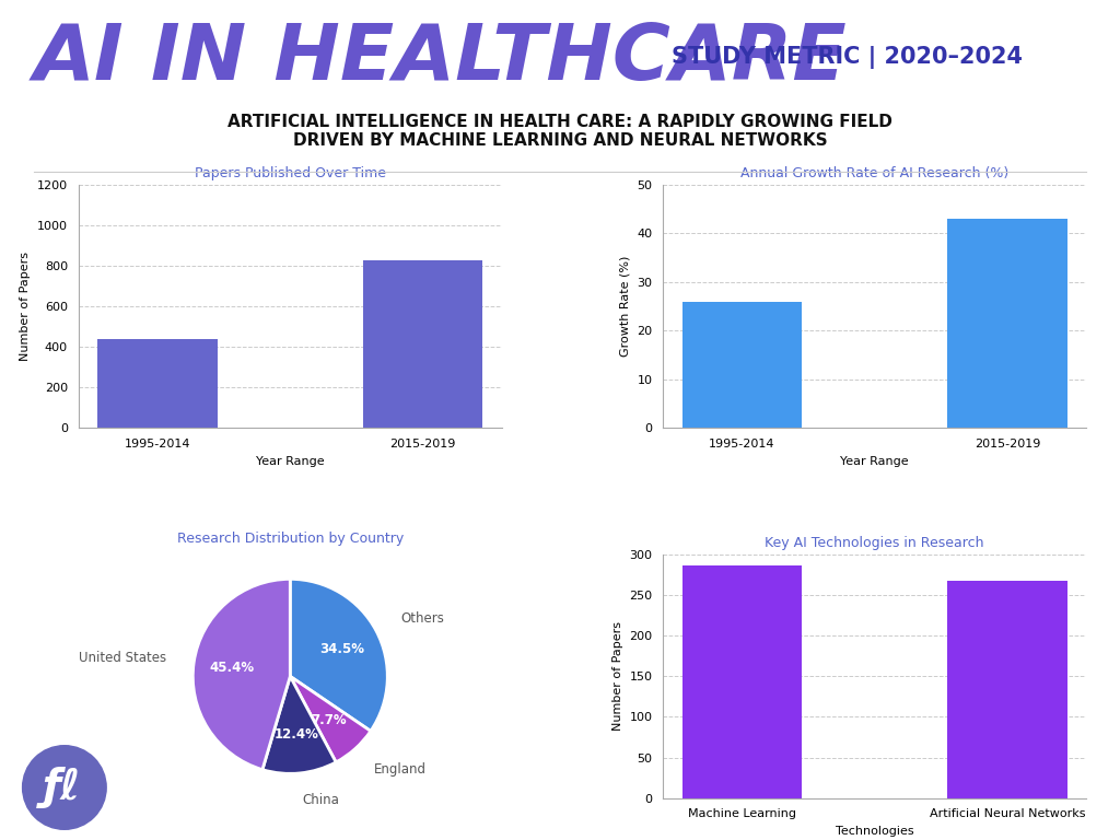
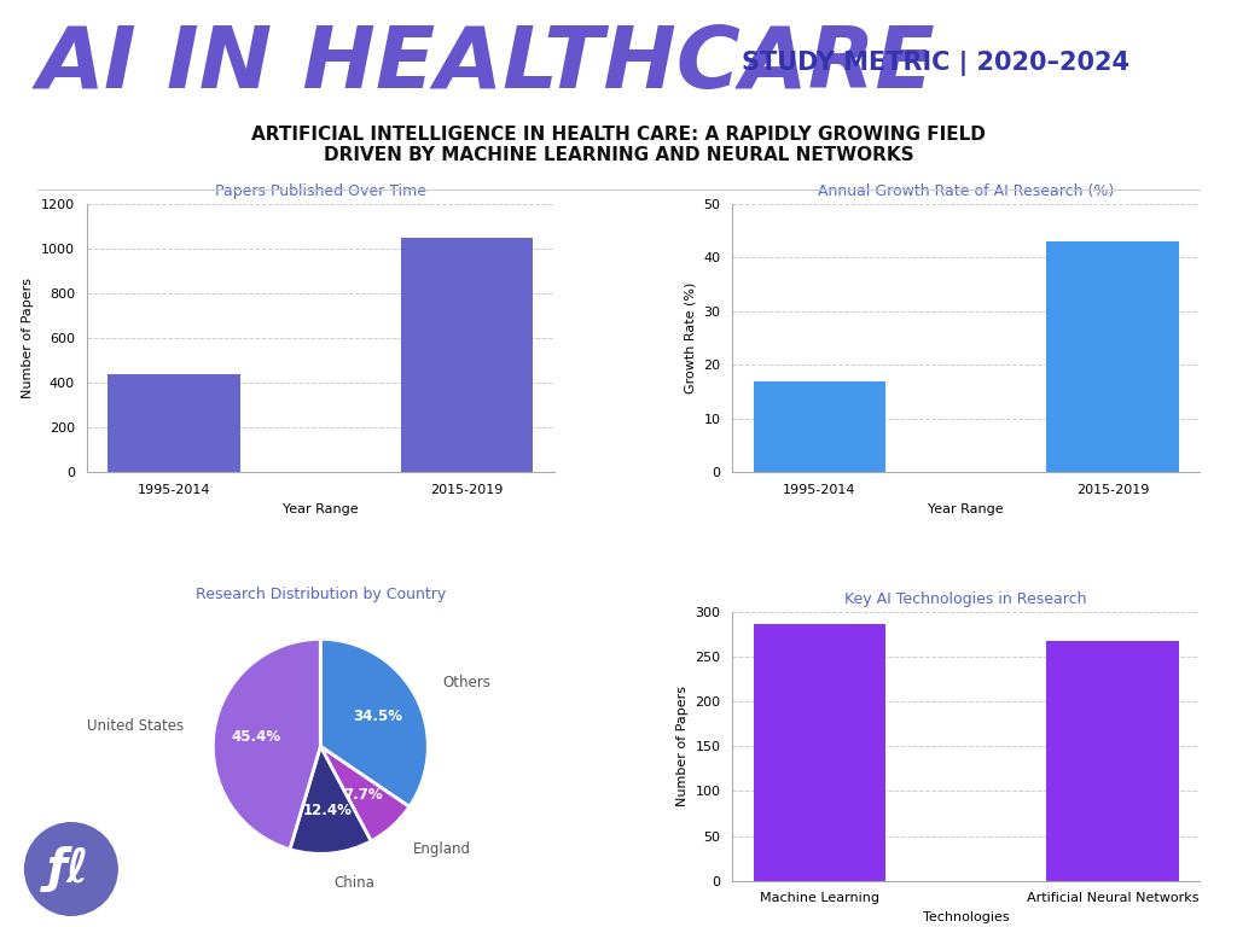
Papers Published Over Time/2015-2019: 830 -> 1050
Annual Growth Rate of AI Research (%)/1995-2014: 26 -> 17
